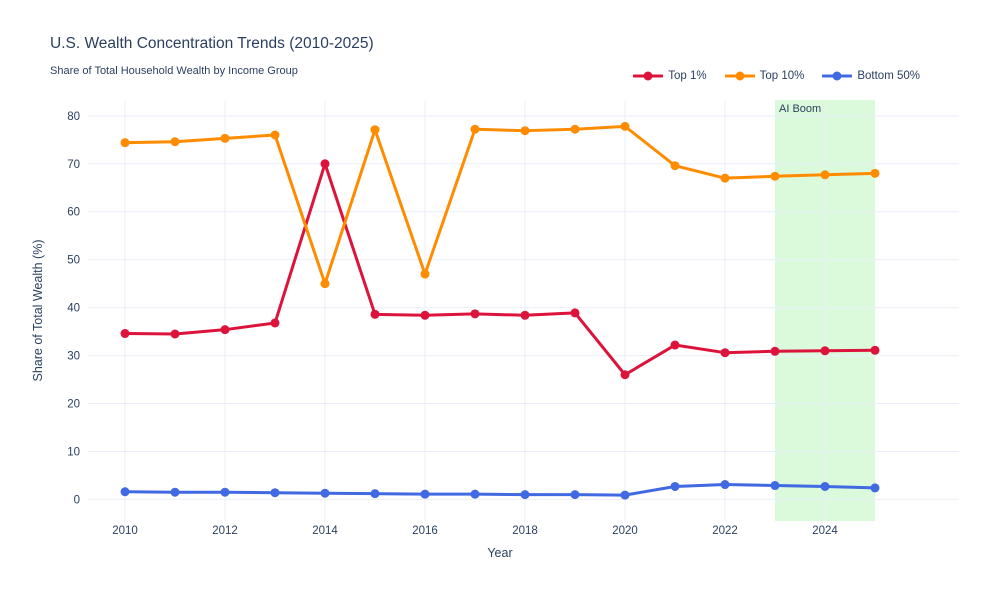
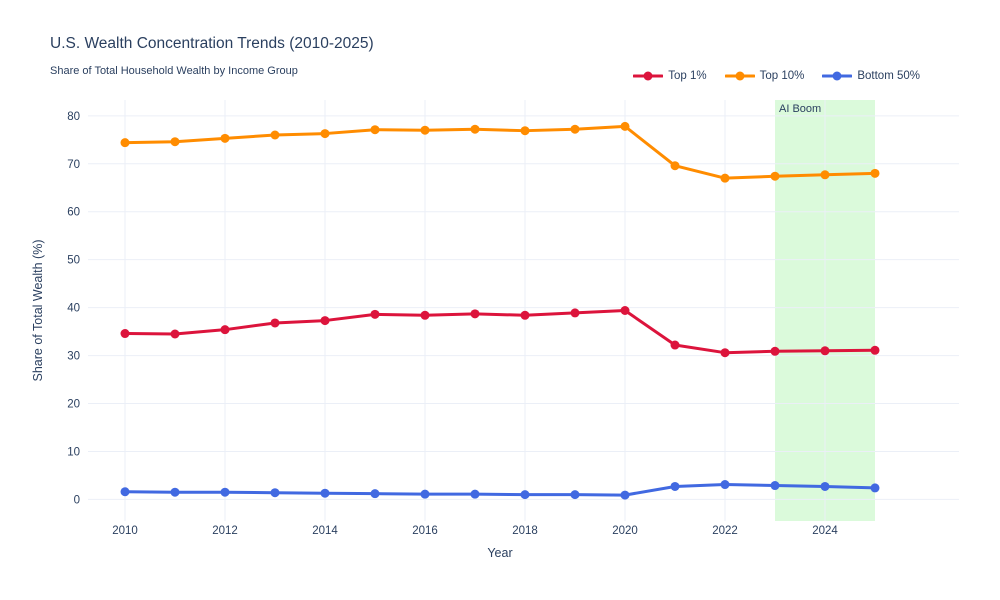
Top 1%/2014: 70 -> 37
Top 10%/2014: 45 -> 76
Top 10%/2016: 47 -> 77
Top 1%/2020: 26 -> 39
